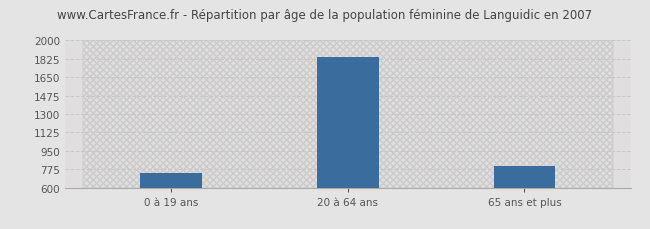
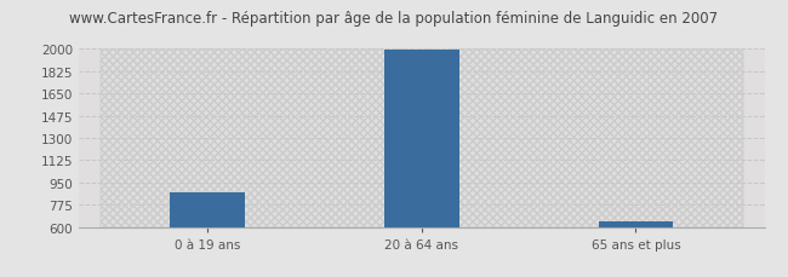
0 à 19 ans: 740 -> 880
20 à 64 ans: 1840 -> 1990
65 ans et plus: 810 -> 650
